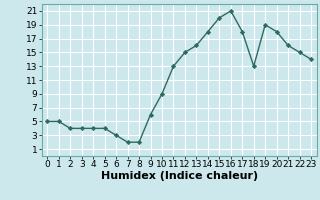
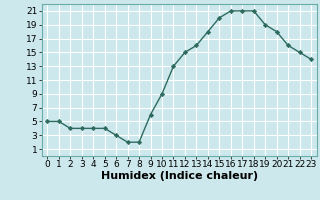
17: 18 -> 21
18: 13 -> 21
